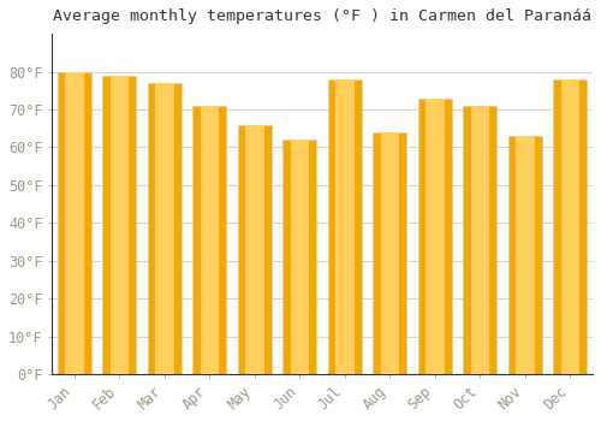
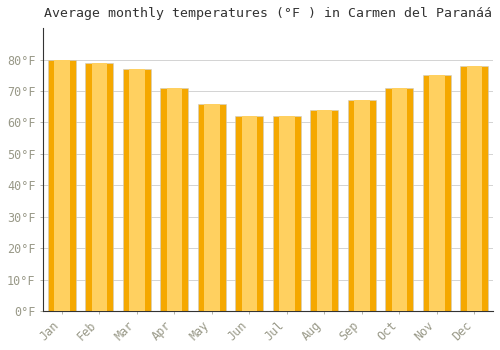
Jul: 78°F -> 62°F
Sep: 73°F -> 67°F
Nov: 63°F -> 75°F
